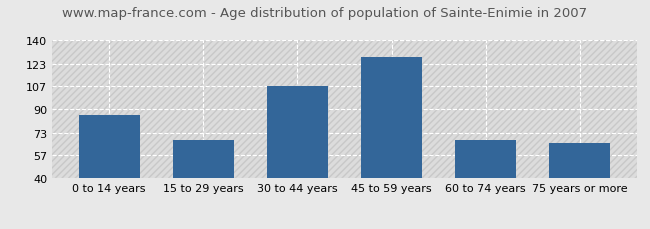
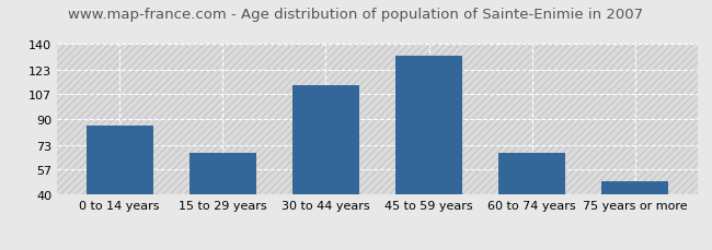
30 to 44 years: 107 -> 113
45 to 59 years: 128 -> 132
75 years or more: 66 -> 49
